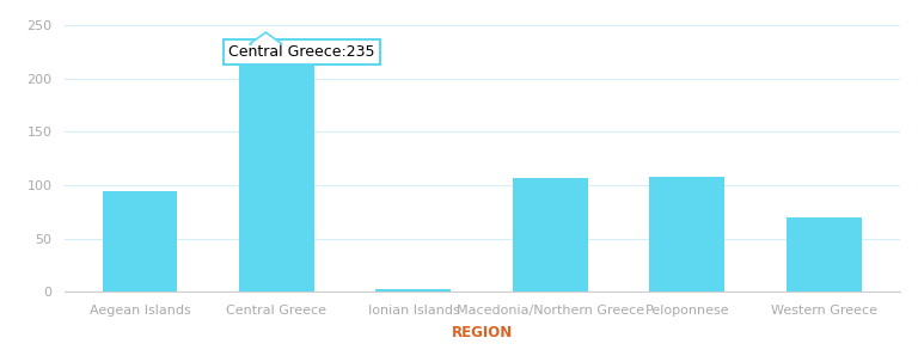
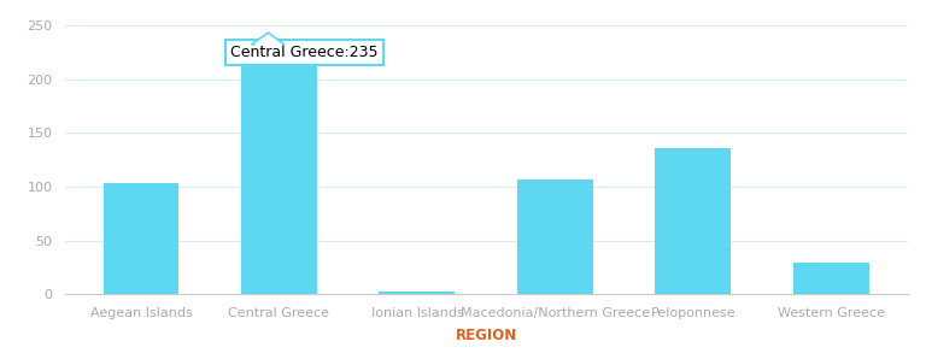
Aegean Islands: 94 -> 103
Peloponnese: 108 -> 136
Western Greece: 70 -> 29
